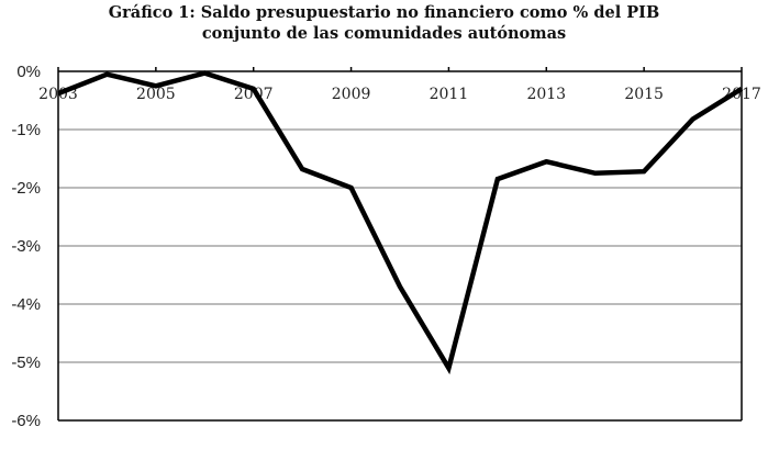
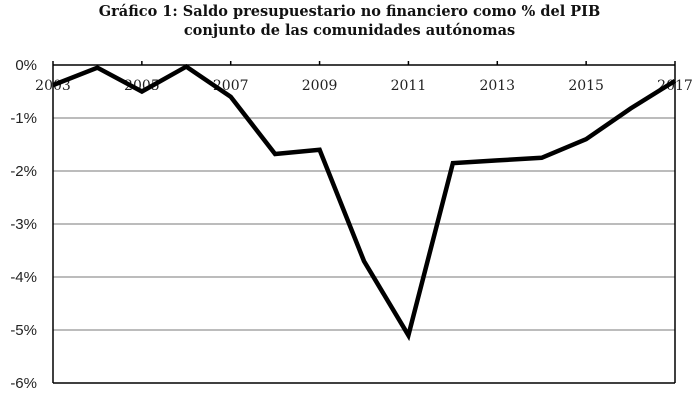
2005: -0.2% -> -0.5%
2007: -0.3% -> -0.6%
2009: -2.0% -> -1.6%
2013: -1.6% -> -1.8%
2015: -1.7% -> -1.4%
